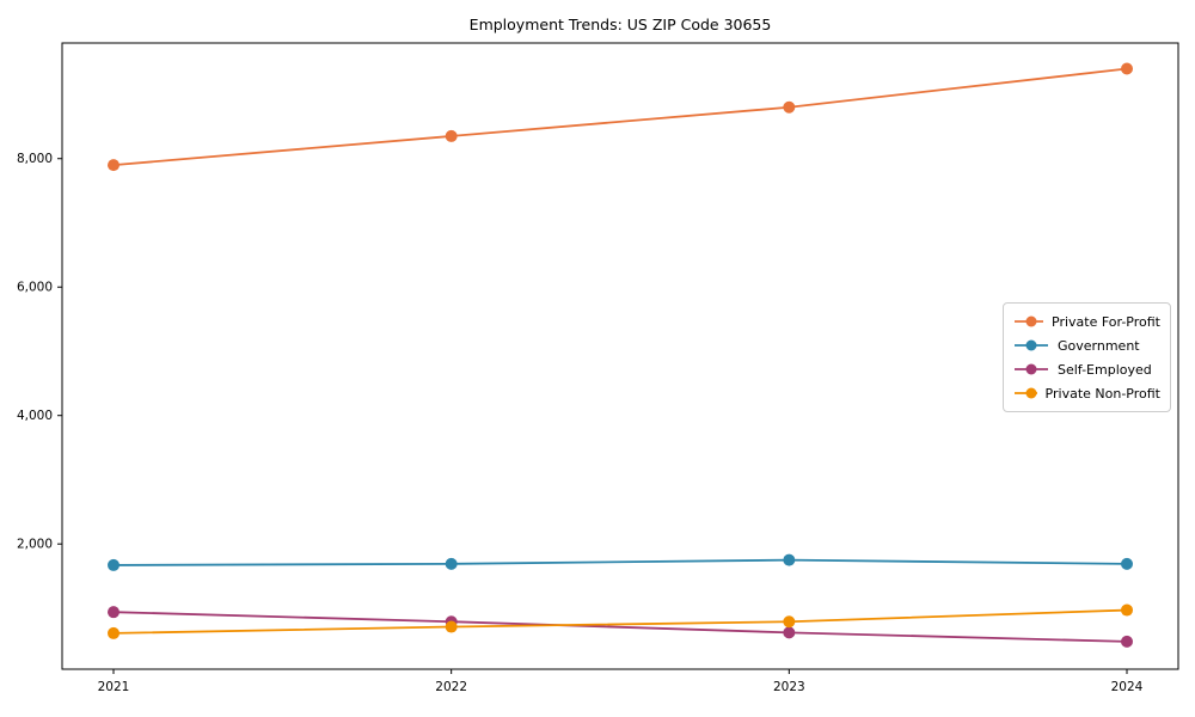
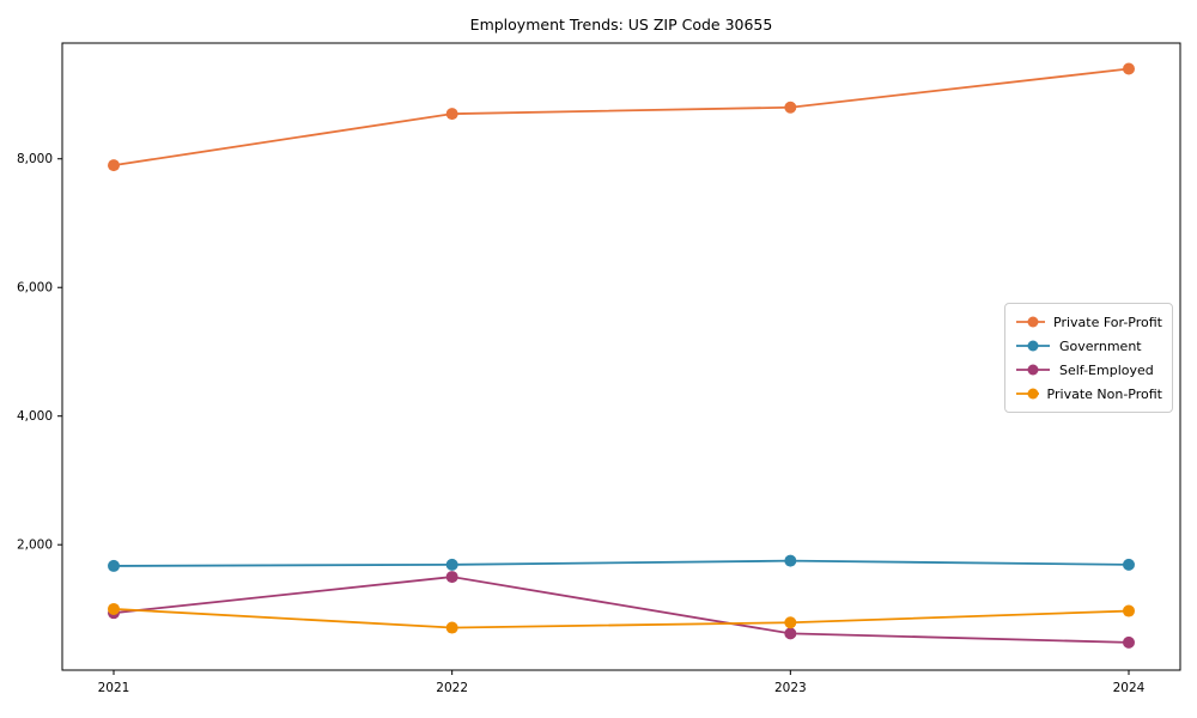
Private Non-Profit/2021: 600 -> 1000
Private For-Profit/2022: 8400 -> 8700
Self-Employed/2022: 800 -> 1500
